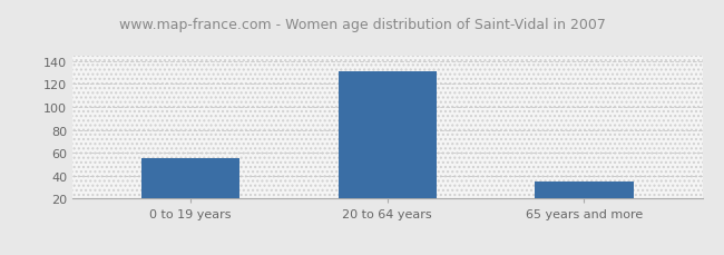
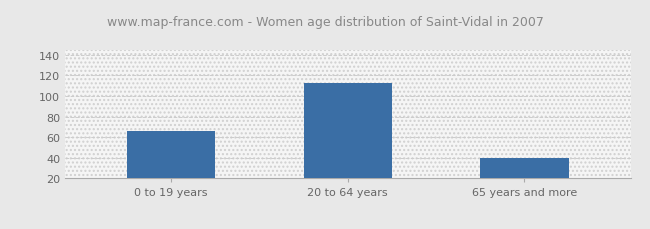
0 to 19 years: 55 -> 66
20 to 64 years: 131 -> 113
65 years and more: 35 -> 40
